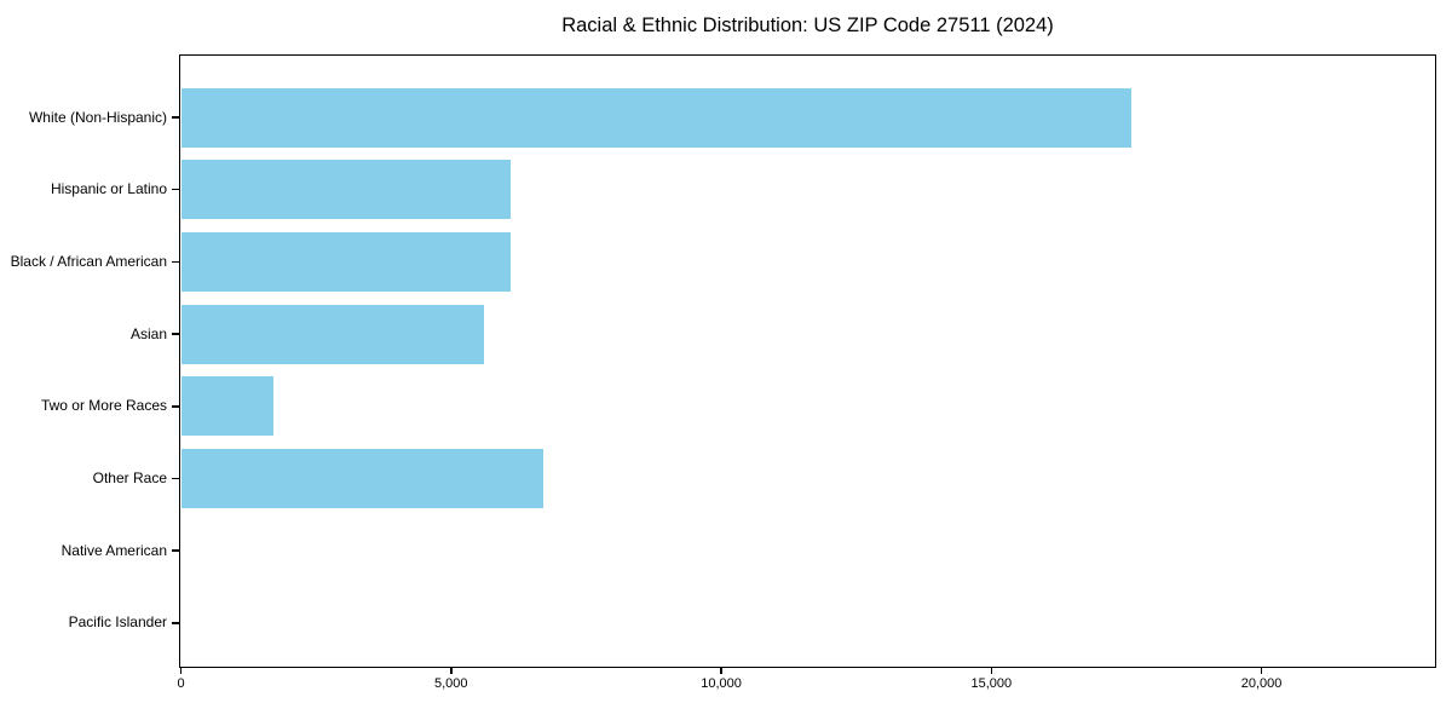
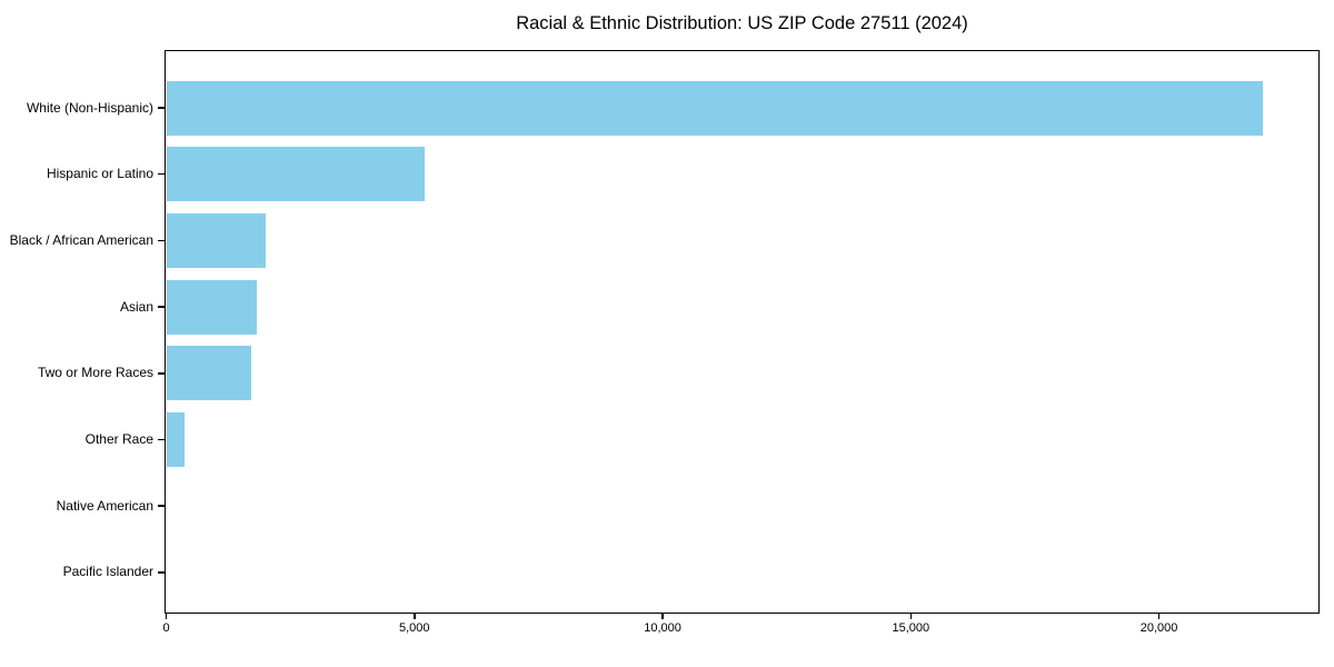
White (Non-Hispanic): 17600 -> 22100
Hispanic or Latino: 6100 -> 5200
Black / African American: 6100 -> 2000
Asian: 5600 -> 1800
Other Race: 6700 -> 400
